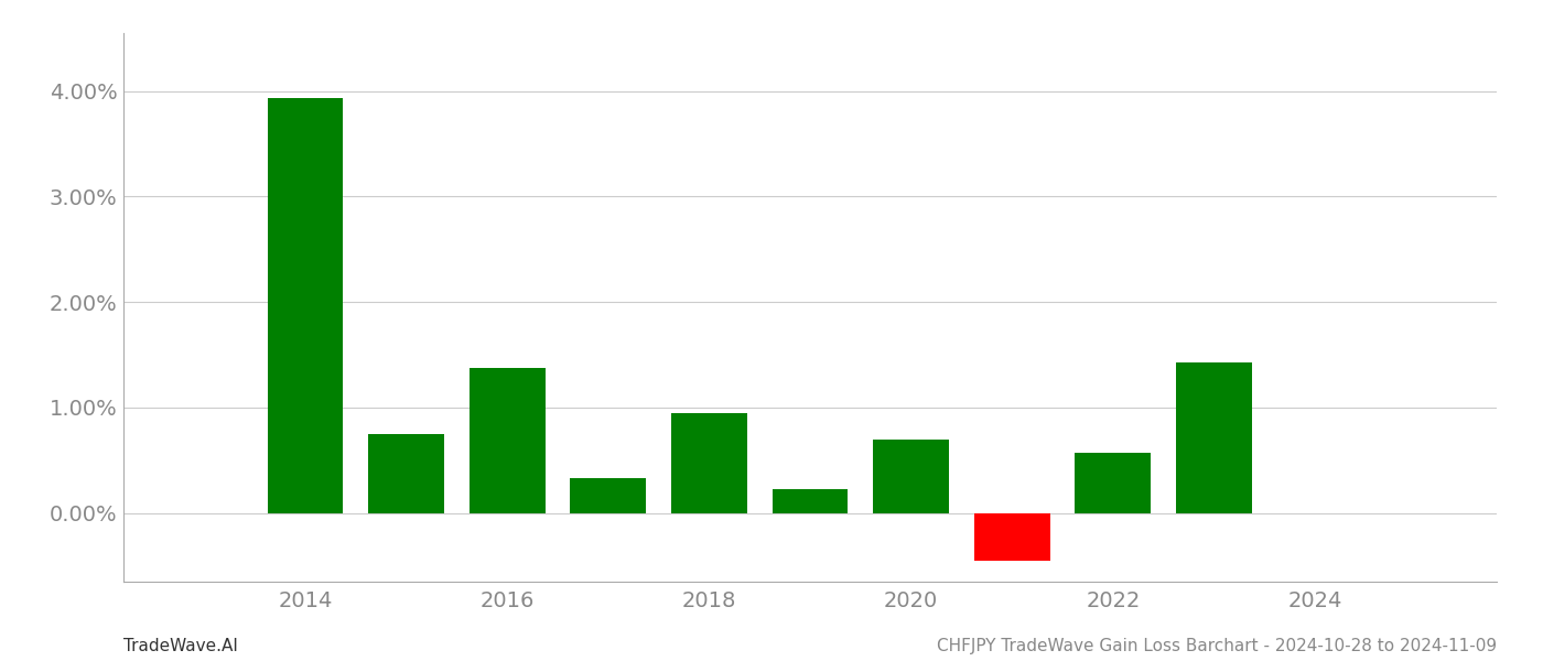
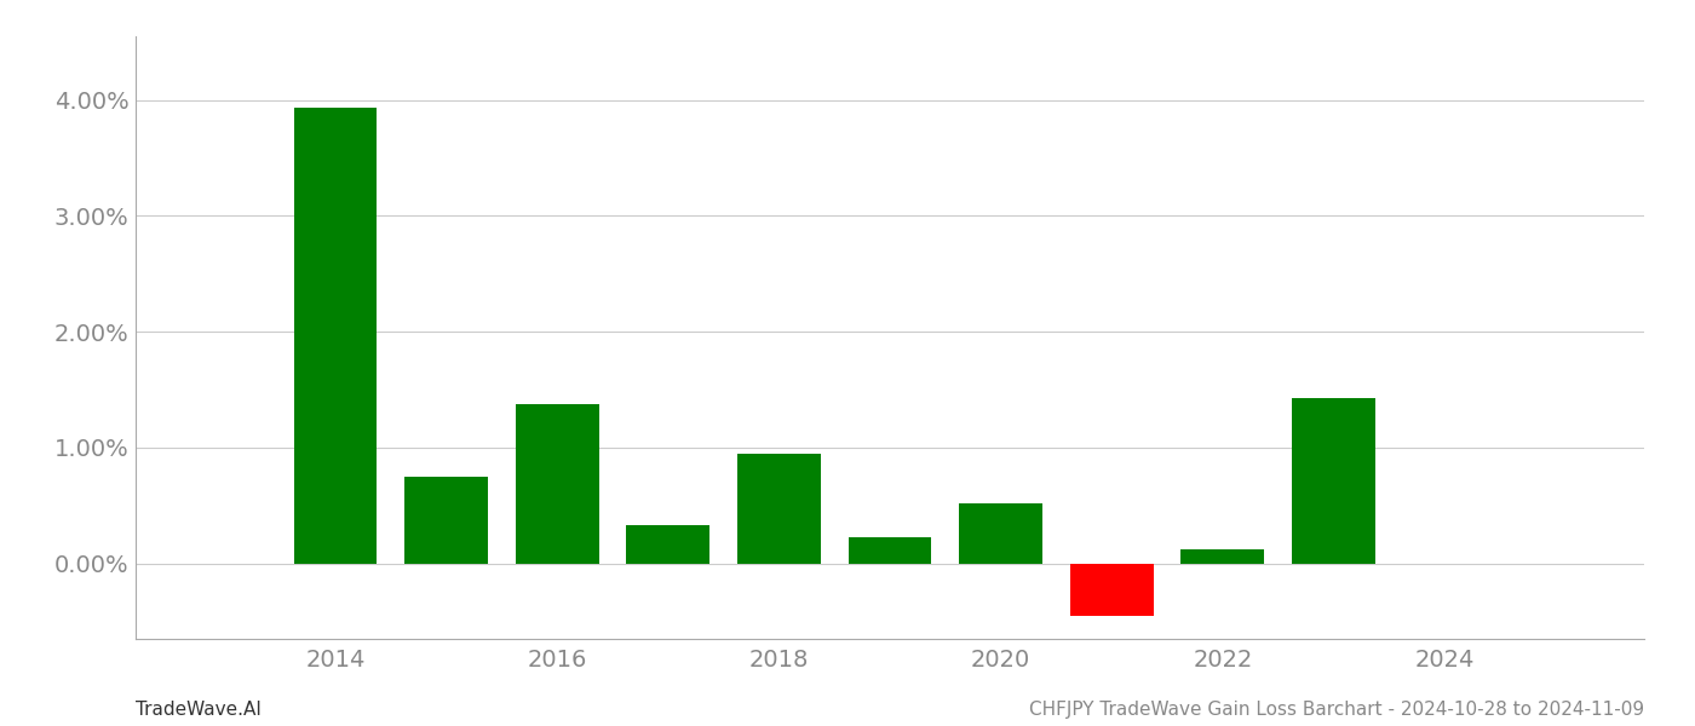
2020: 0.70% -> 0.52%
2022: 0.57% -> 0.12%
